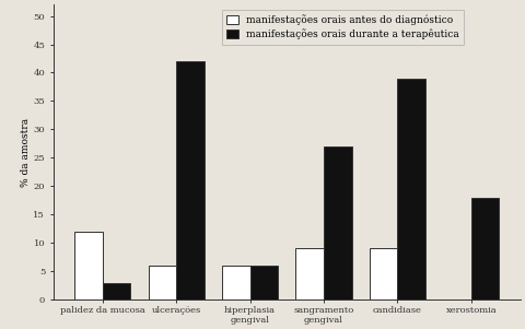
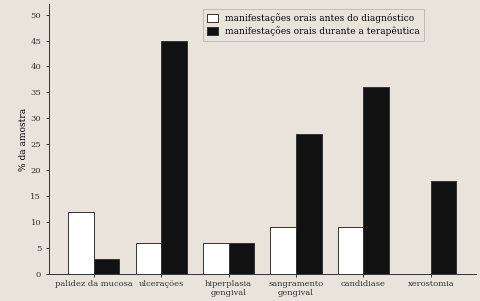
manifestações orais durante a terapêutica/ulcerações: 42 -> 45
manifestações orais durante a terapêutica/candidiase: 39 -> 36
